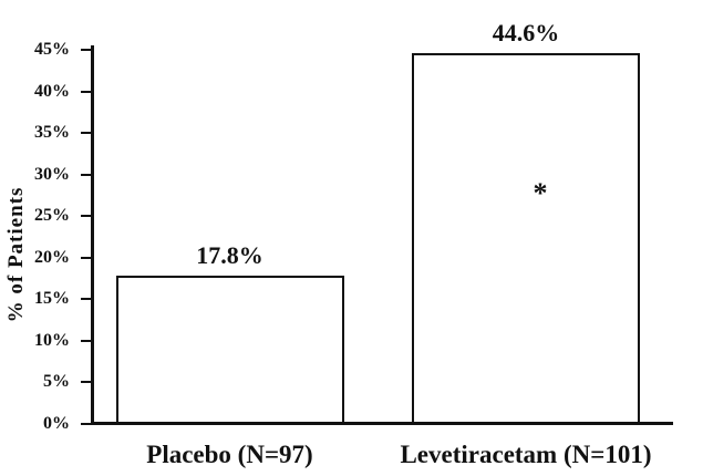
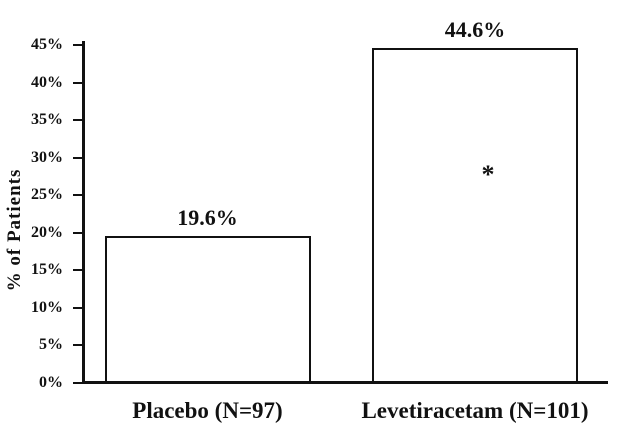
Placebo (N=97): 17.8% -> 19.6%
